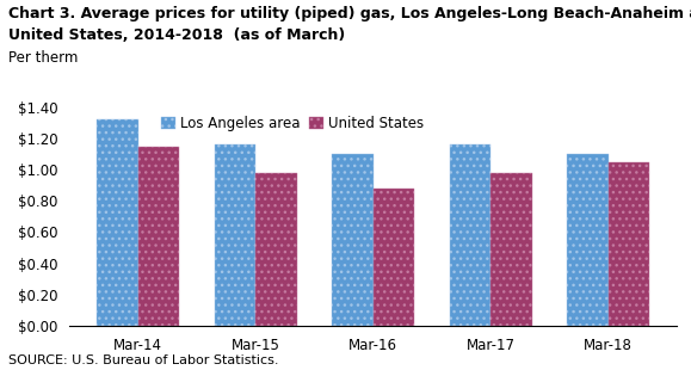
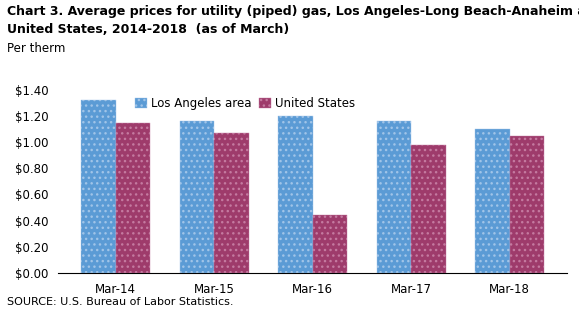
United States/Mar-15: $0.98 -> $1.07
Los Angeles area/Mar-16: $1.10 -> $1.20
United States/Mar-16: $0.88 -> $0.44
